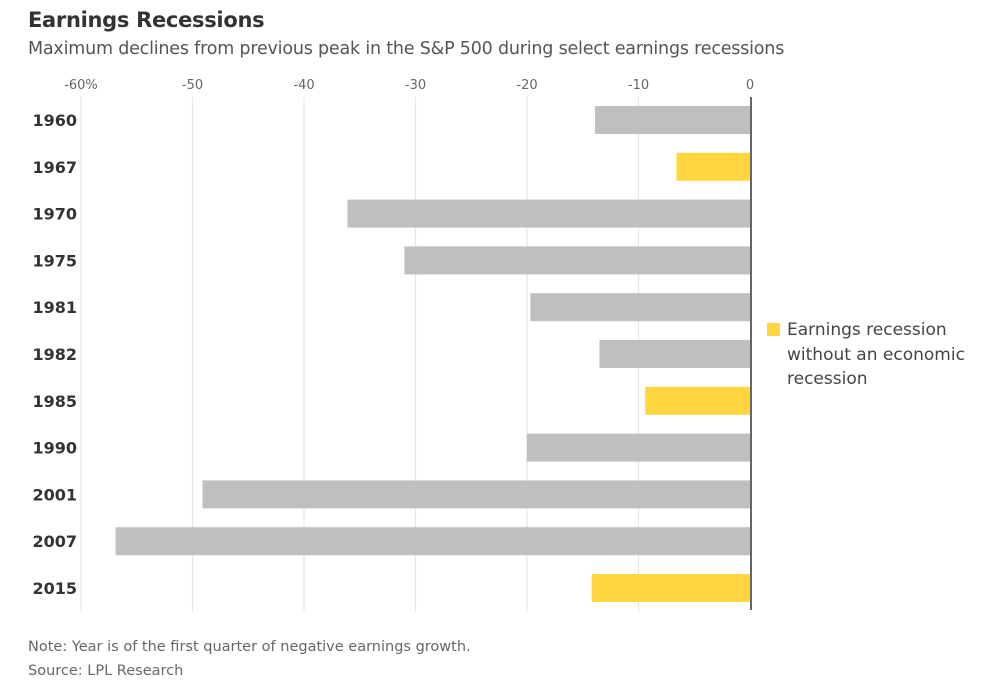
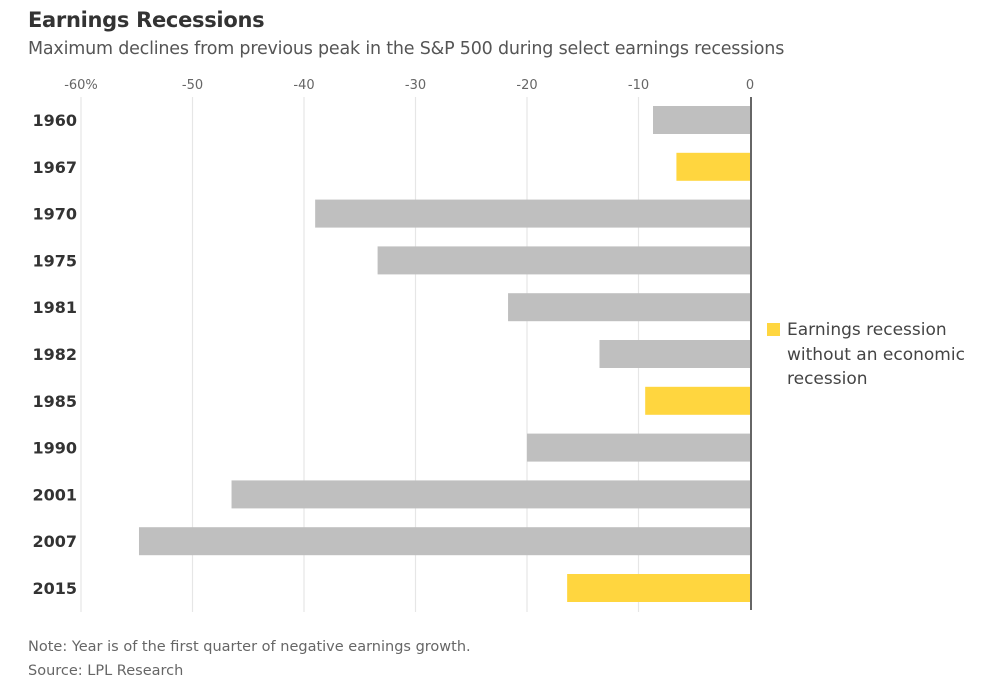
1960: -13.9 -> -8.7
1970: -36.1 -> -39.0
1975: -31.0 -> -33.4
1981: -19.7 -> -21.7
2001: -49.1 -> -46.5
2007: -56.9 -> -54.8
2015: -14.2 -> -16.4
